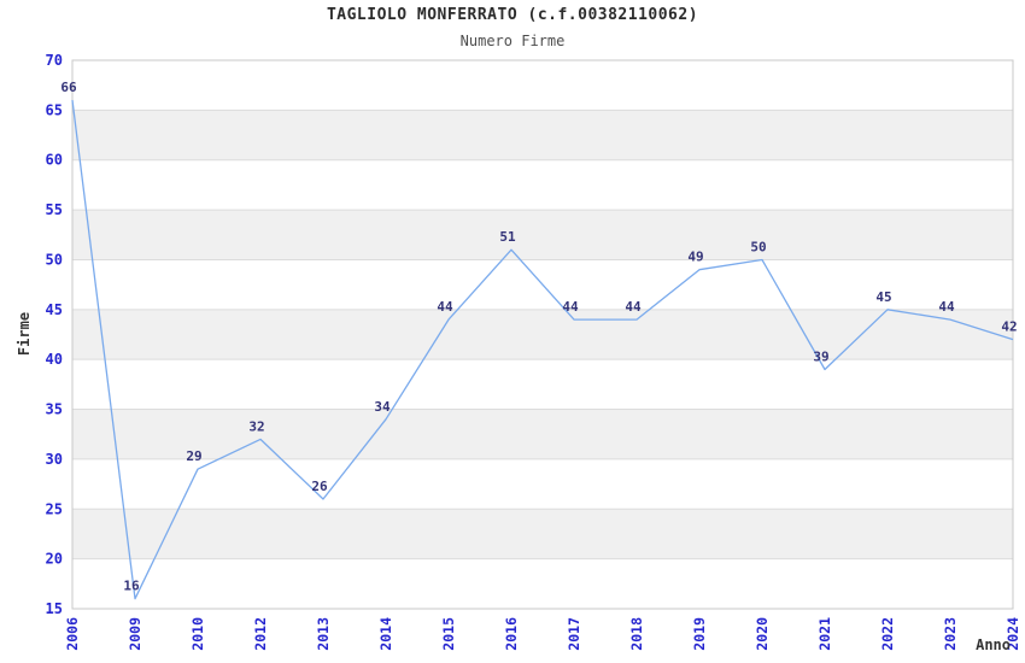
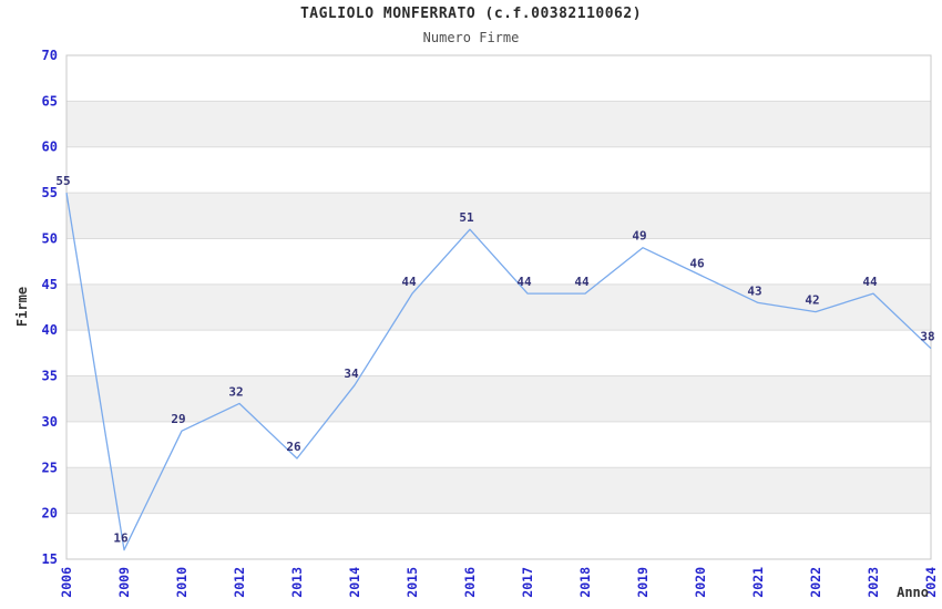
2006: 66 -> 55
2020: 50 -> 46
2021: 39 -> 43
2022: 45 -> 42
2024: 42 -> 38
